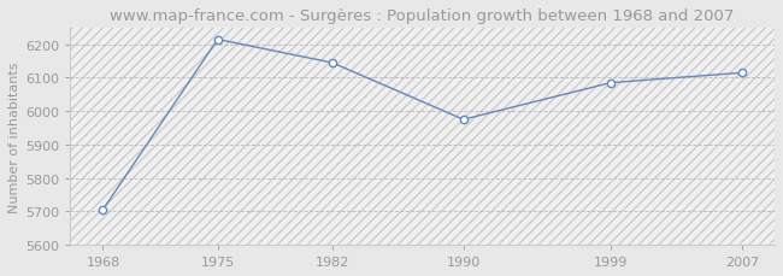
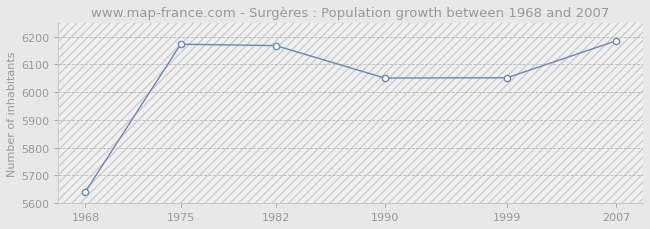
1968: 5705 -> 5641
1975: 6215 -> 6173
1982: 6145 -> 6168
1990: 5975 -> 6051
1999: 6085 -> 6052
2007: 6115 -> 6185
